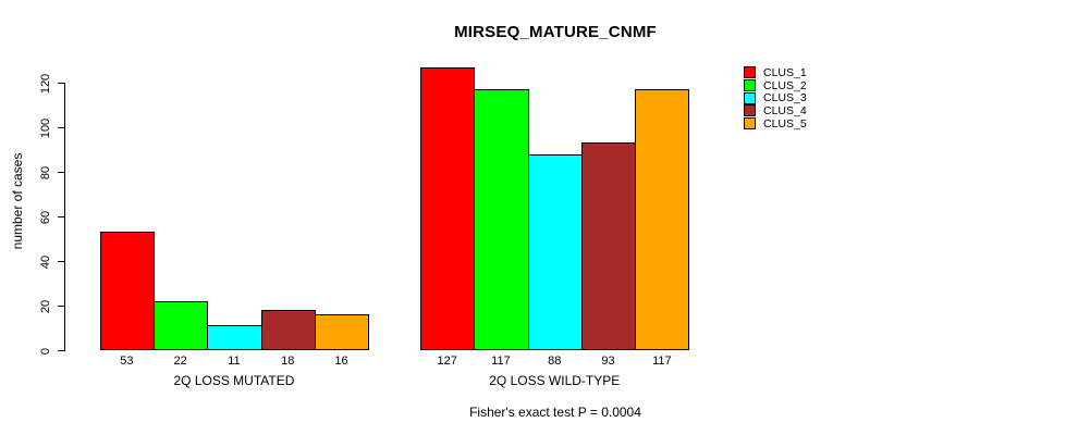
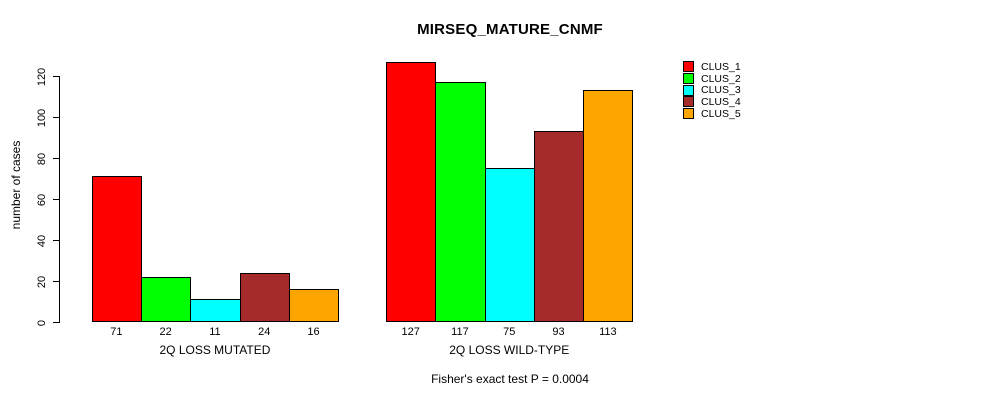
CLUS_1/2Q LOSS MUTATED: 53 -> 71
CLUS_4/2Q LOSS MUTATED: 18 -> 24
CLUS_3/2Q LOSS WILD-TYPE: 88 -> 75
CLUS_5/2Q LOSS WILD-TYPE: 117 -> 113
